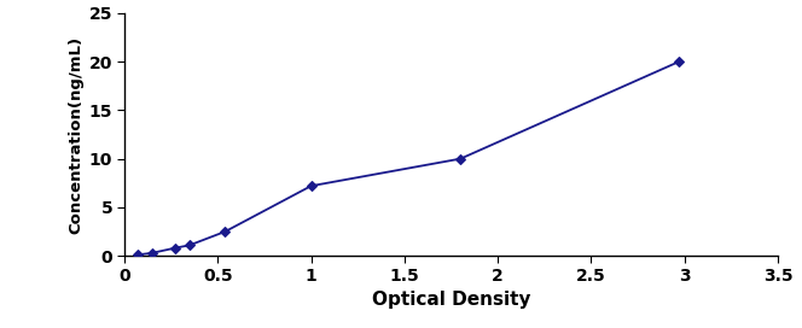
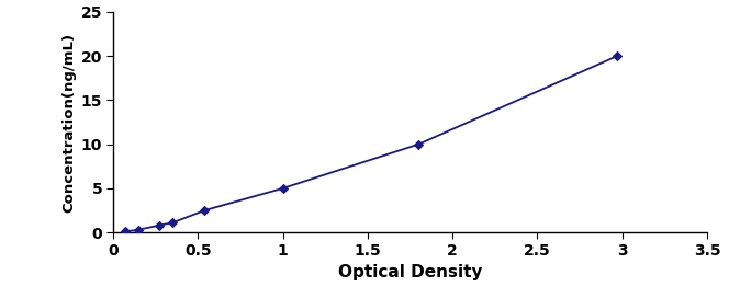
1: 7.2 -> 5.0
